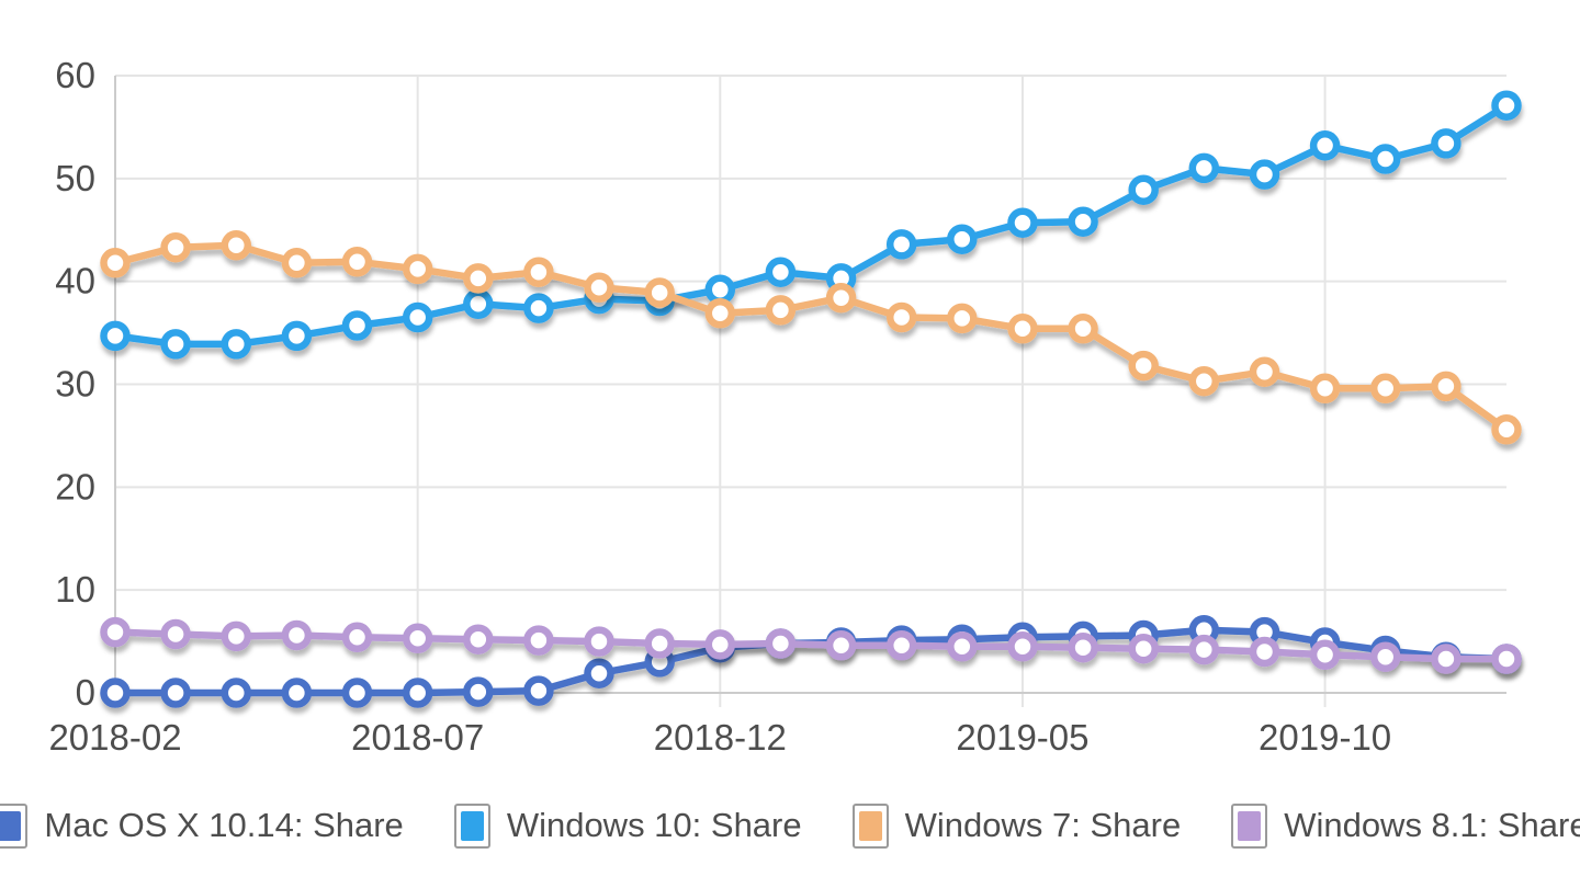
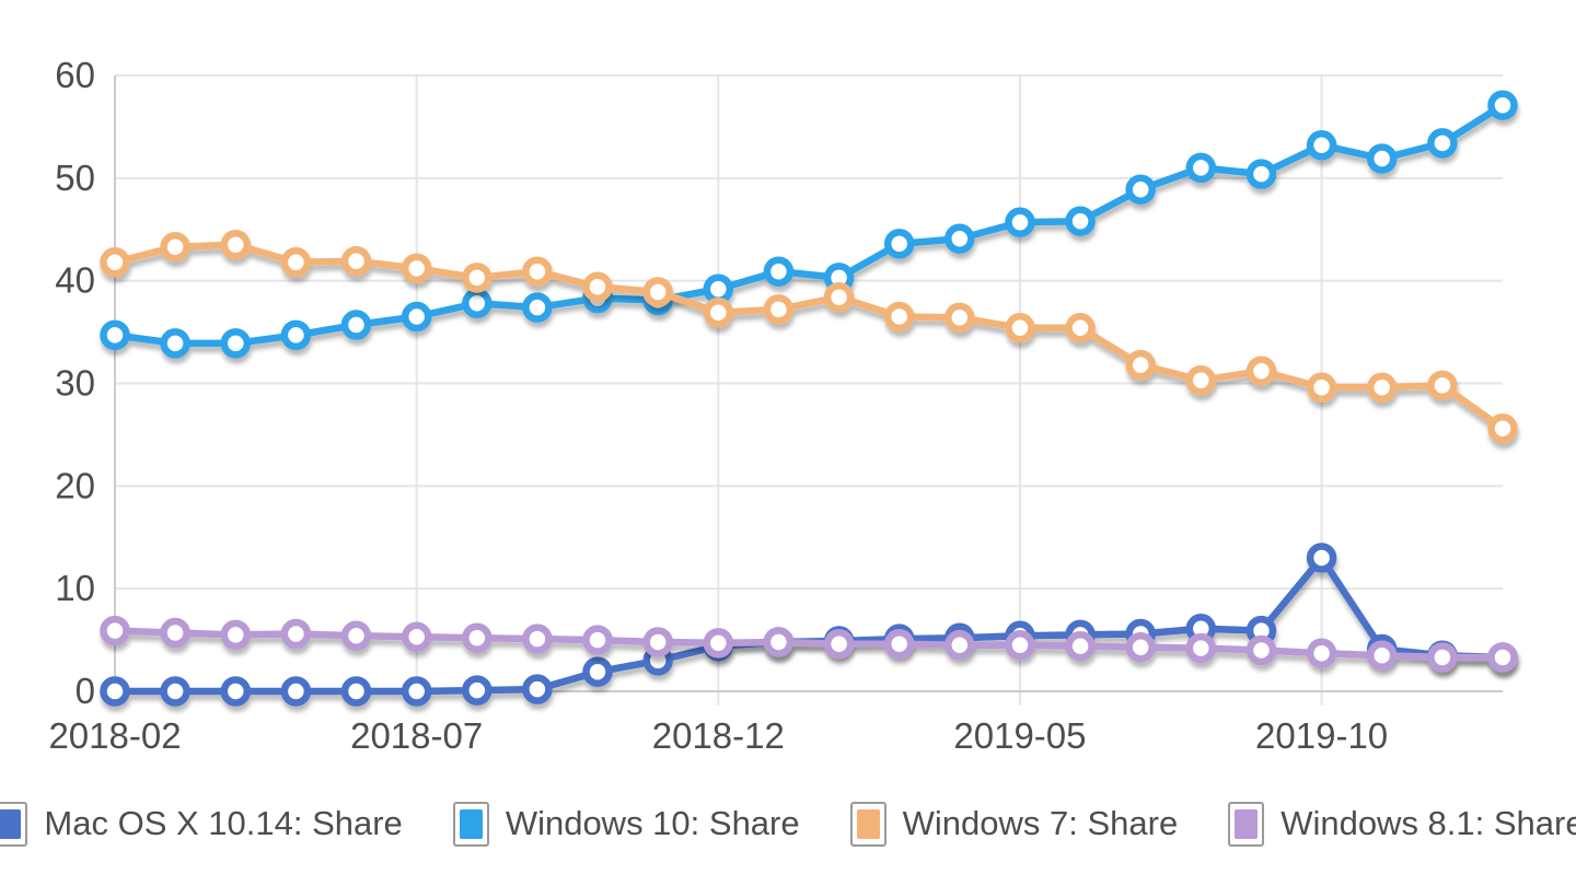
Mac OS X 10.14: Share/2019-10: 5 -> 13
